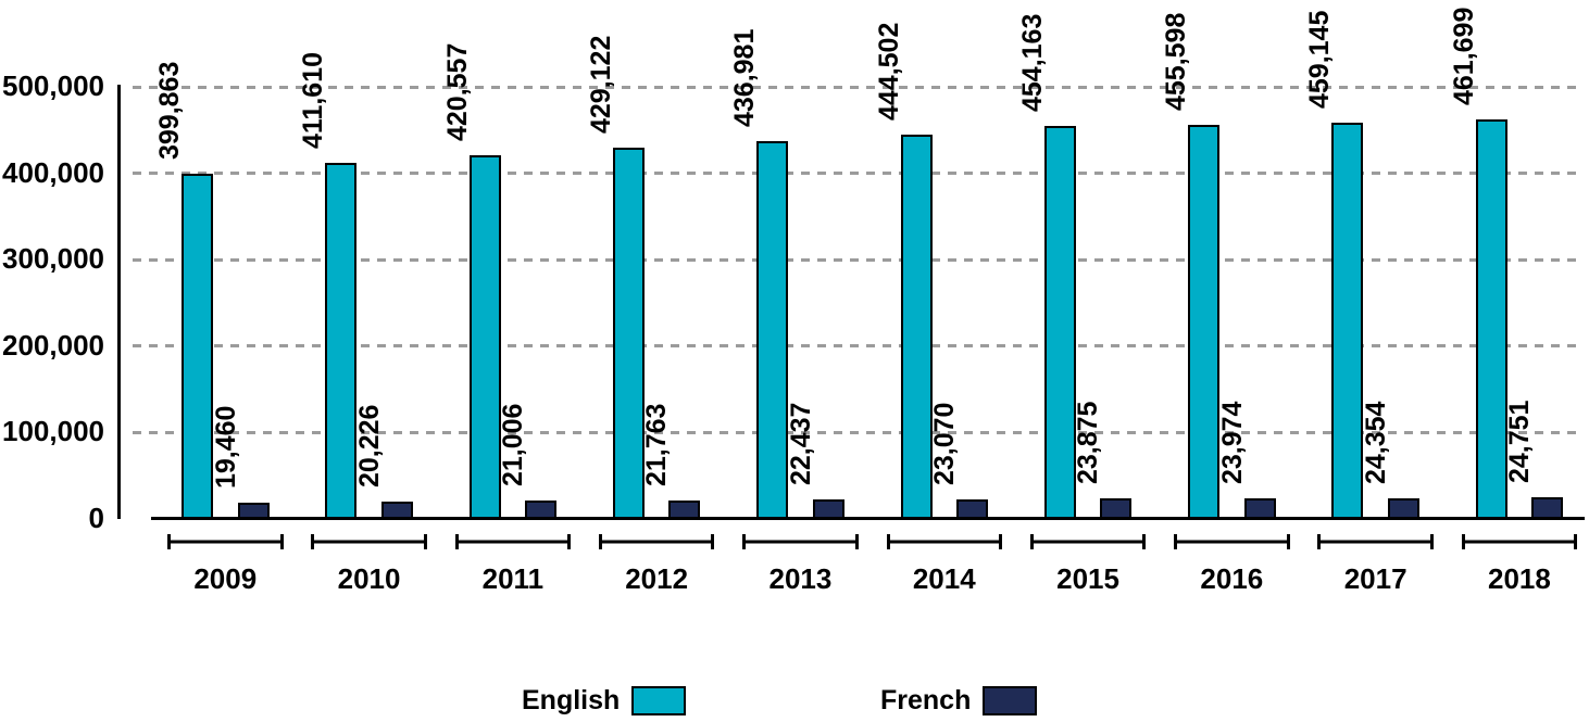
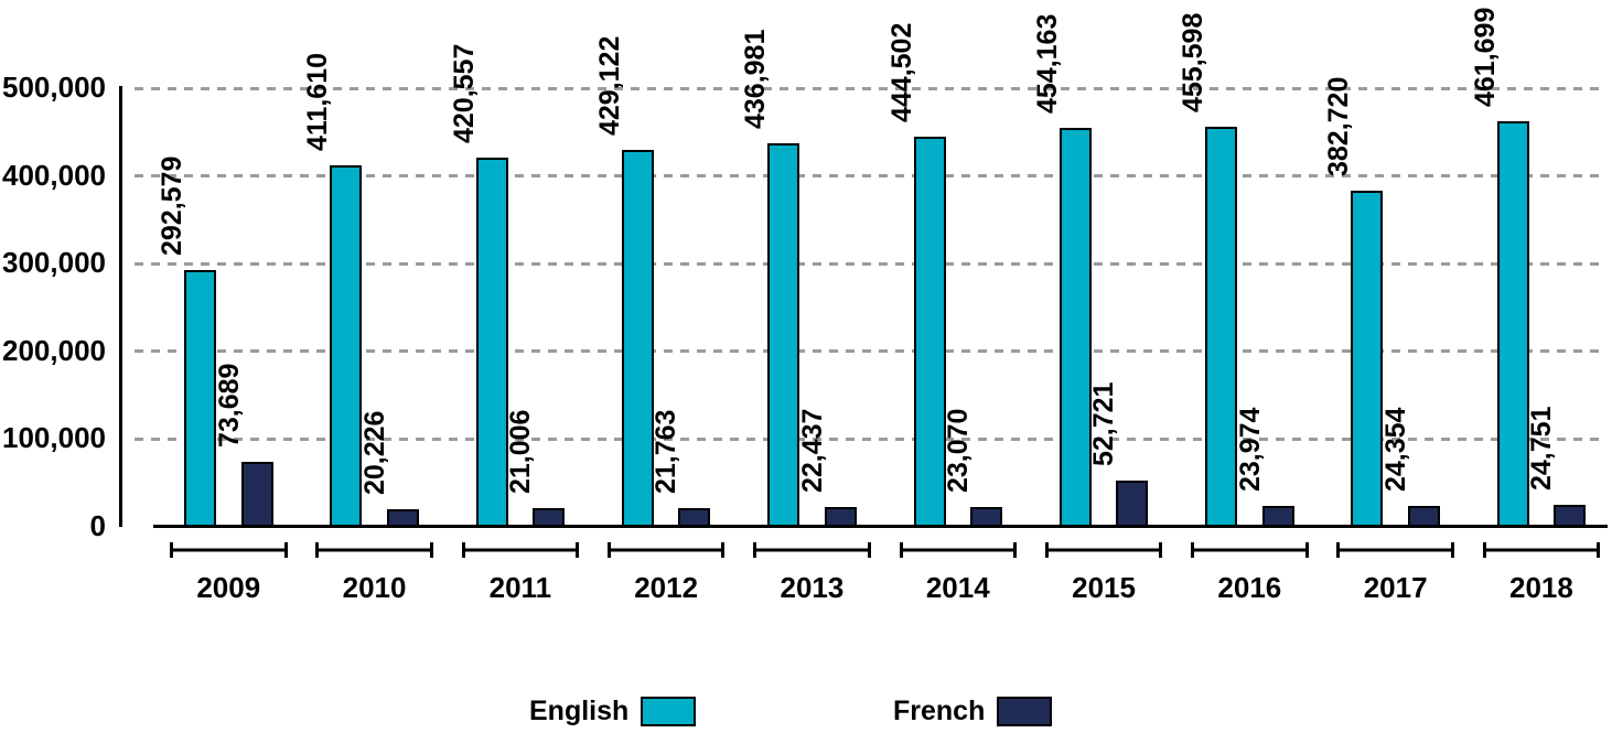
English/2009: 399,863 -> 292,579
French/2009: 19,460 -> 73,689
French/2015: 23,875 -> 52,721
English/2017: 459,145 -> 382,720
